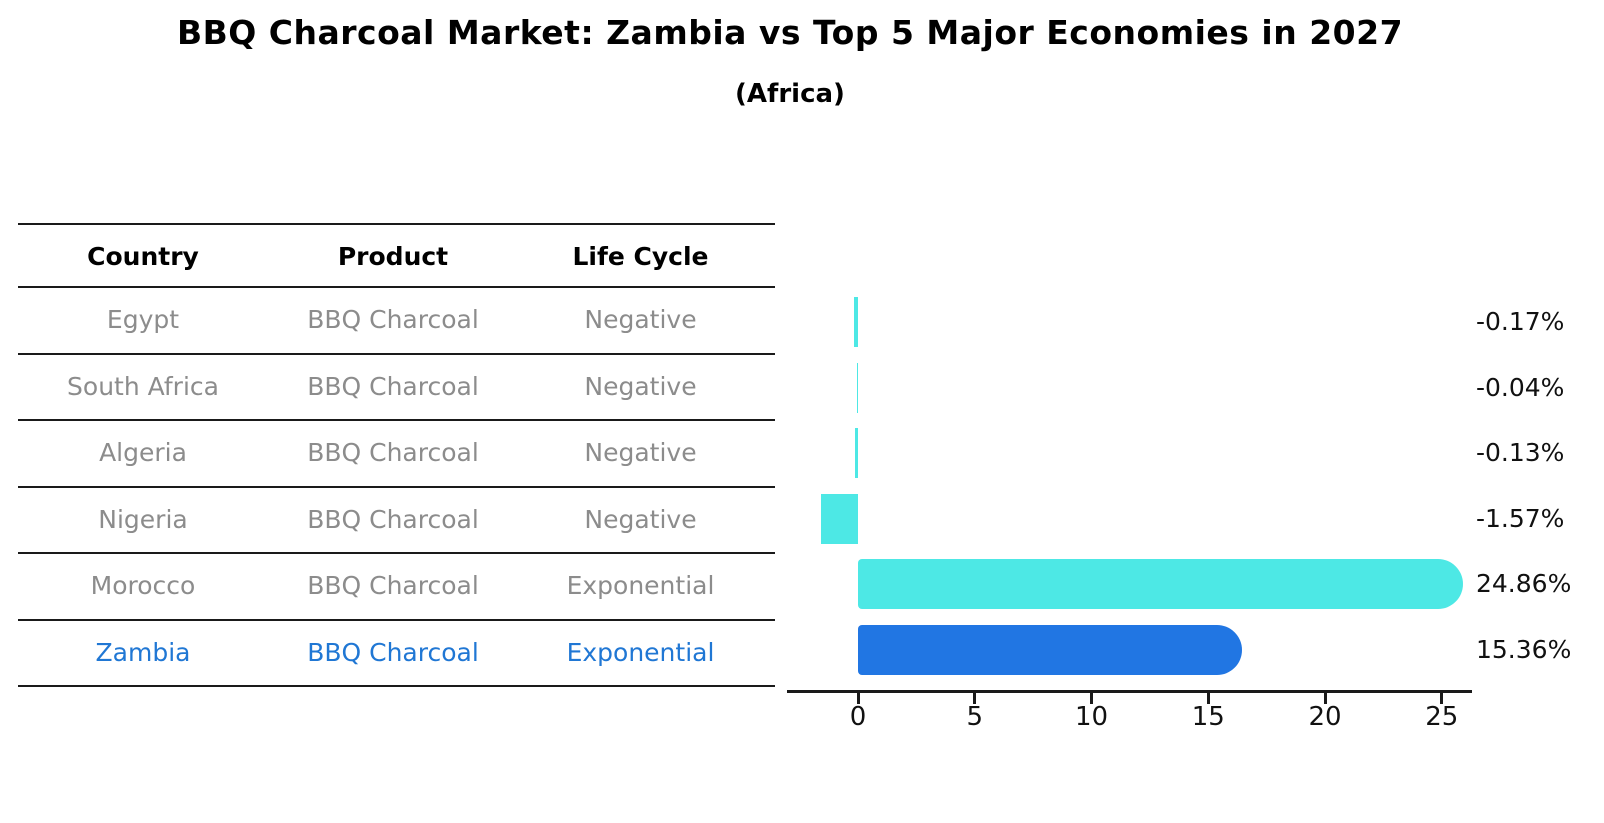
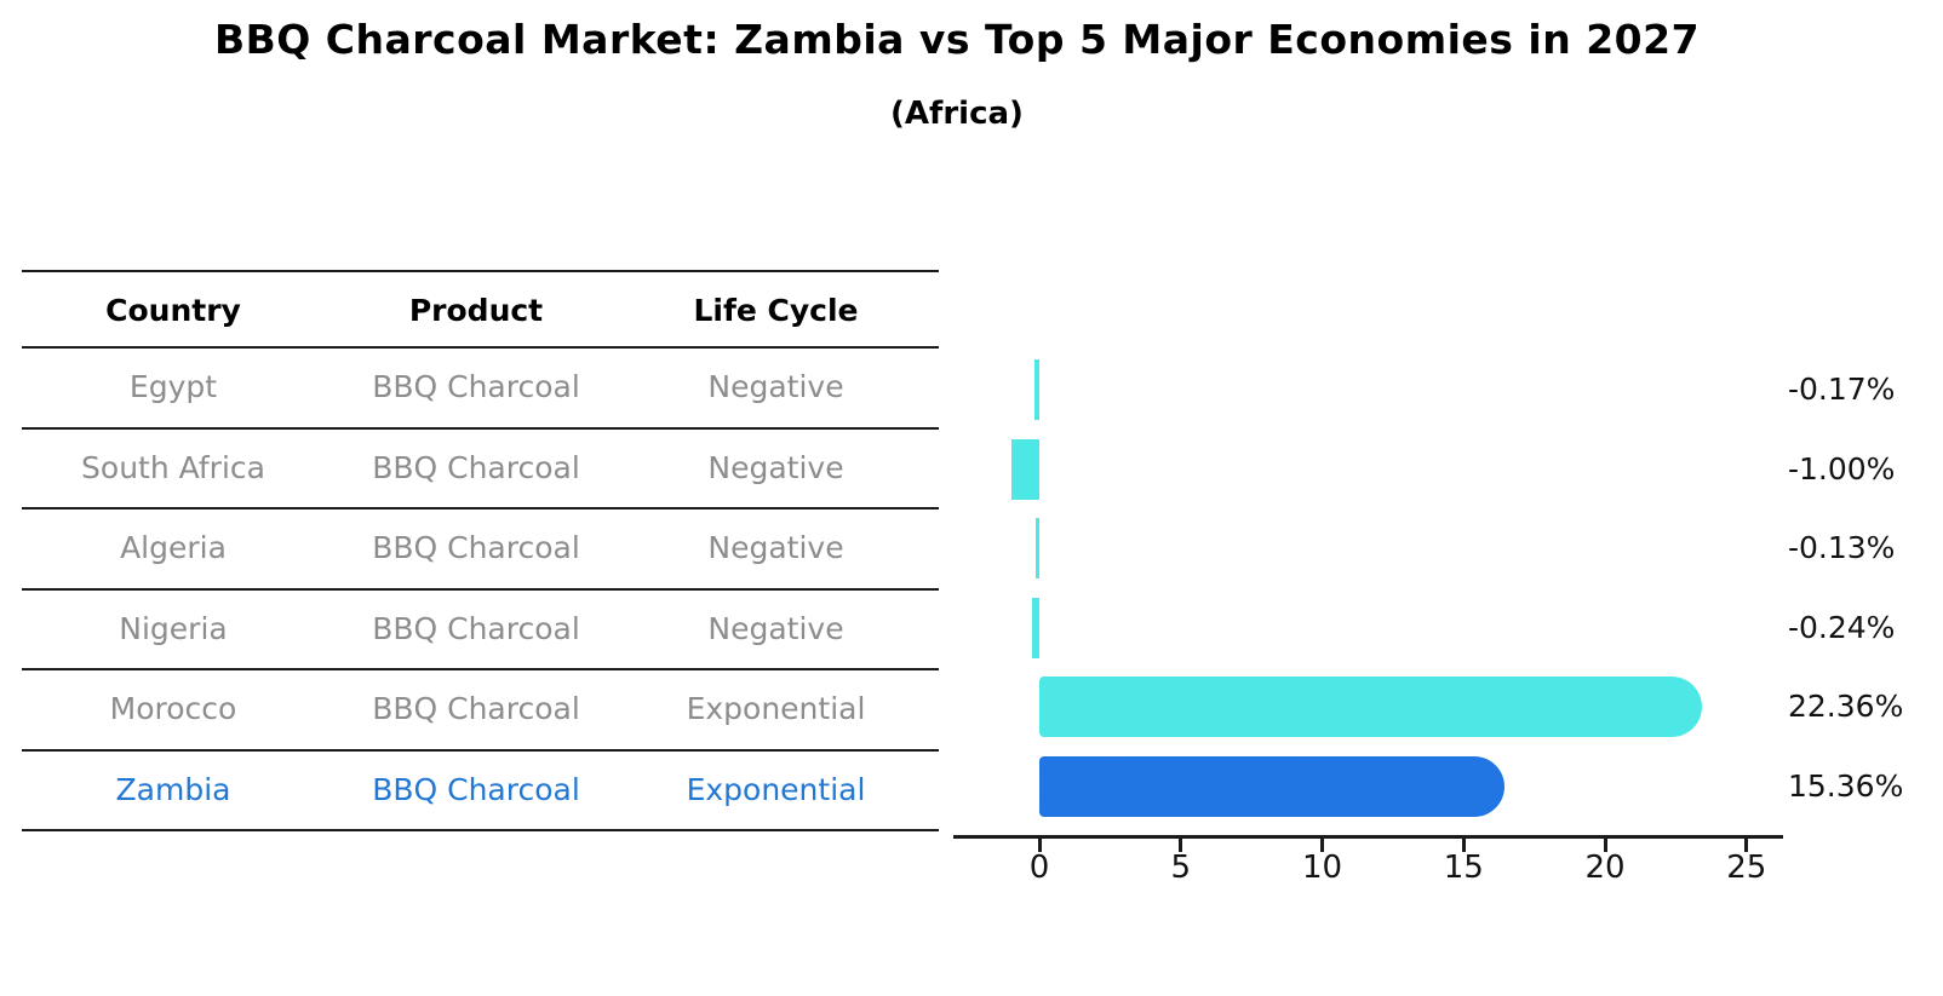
South Africa: -0.04% -> -1.00%
Nigeria: -1.57% -> -0.24%
Morocco: 24.86% -> 22.36%
